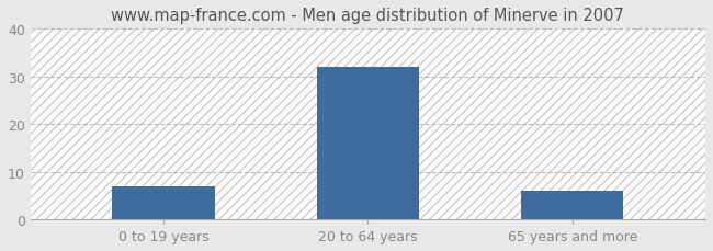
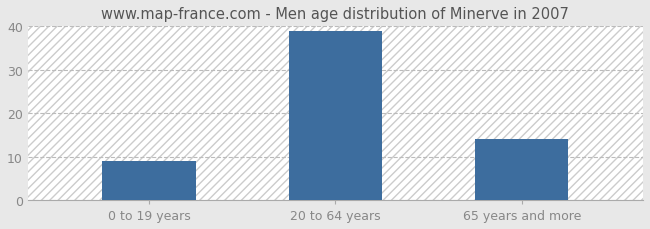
0 to 19 years: 7 -> 9
20 to 64 years: 32 -> 39
65 years and more: 6 -> 14
